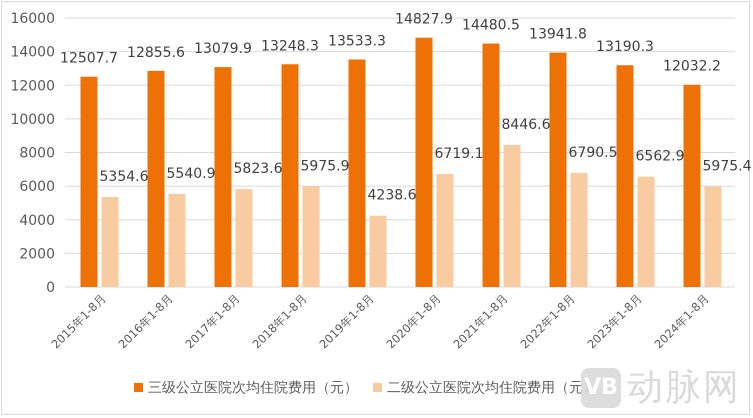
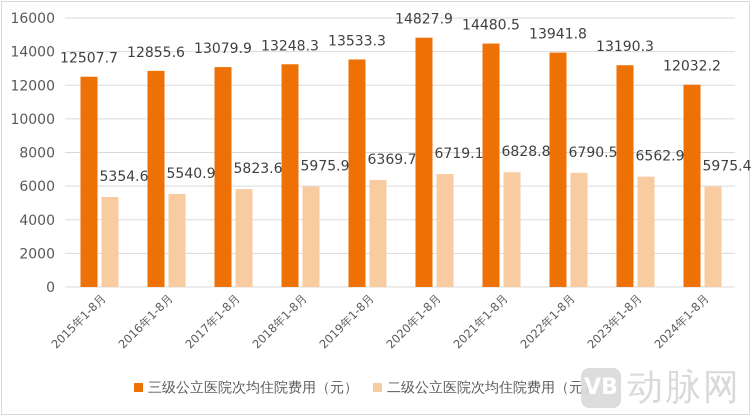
二级公立医院次均住院费用（元）/2019年1-8月: 4238.6 -> 6369.7
二级公立医院次均住院费用（元）/2021年1-8月: 8446.6 -> 6828.8
